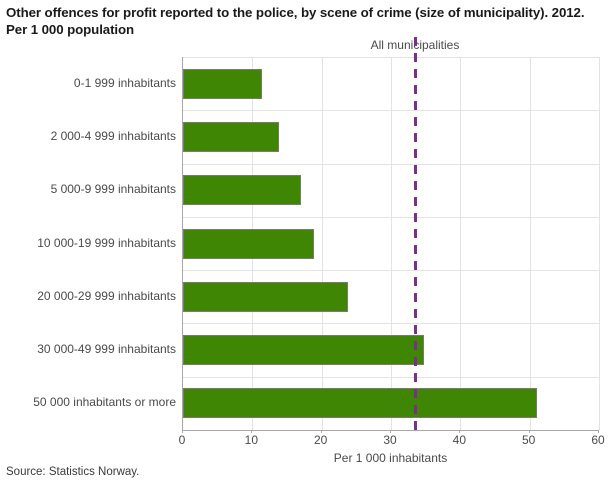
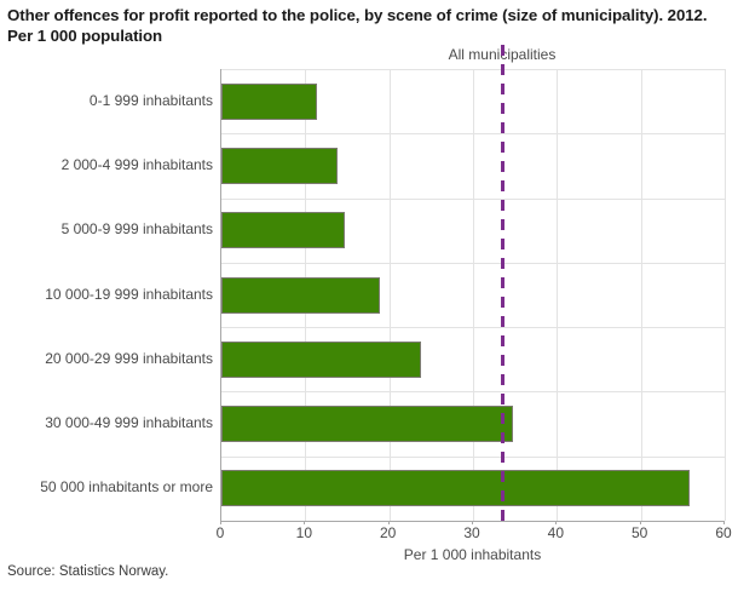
5 000-9 999 inhabitants: 17 -> 15
50 000 inhabitants or more: 51 -> 56
